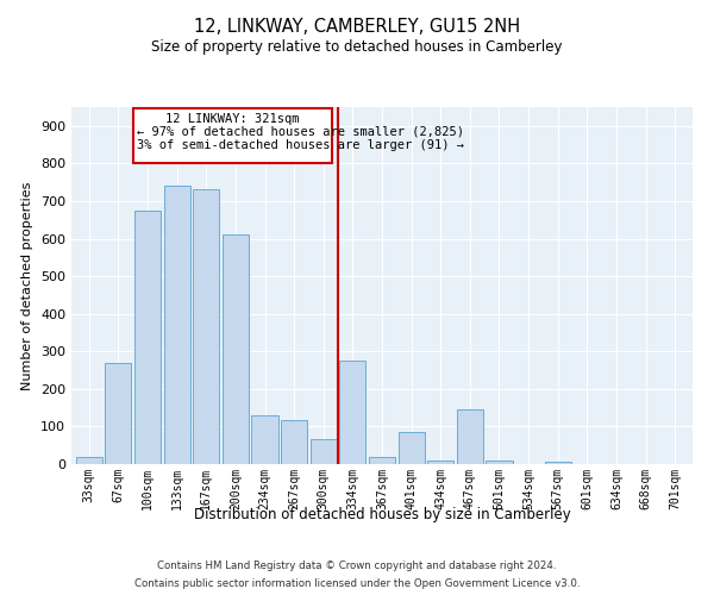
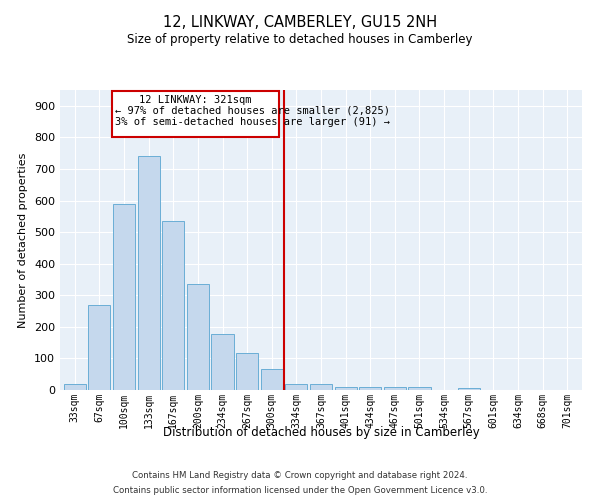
100sqm: 675 -> 590
167sqm: 730 -> 535
200sqm: 610 -> 335
234sqm: 130 -> 177
334sqm: 275 -> 20
401sqm: 85 -> 10
467sqm: 145 -> 10
